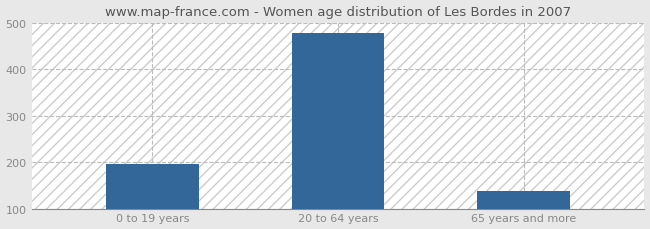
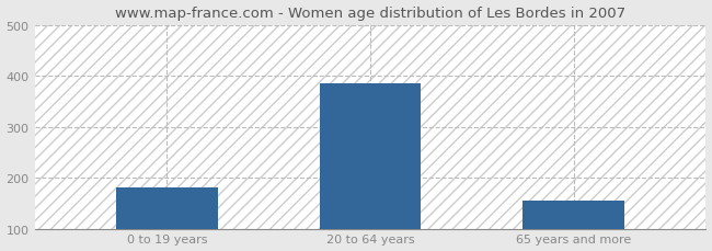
0 to 19 years: 197 -> 180
20 to 64 years: 478 -> 385
65 years and more: 137 -> 155
